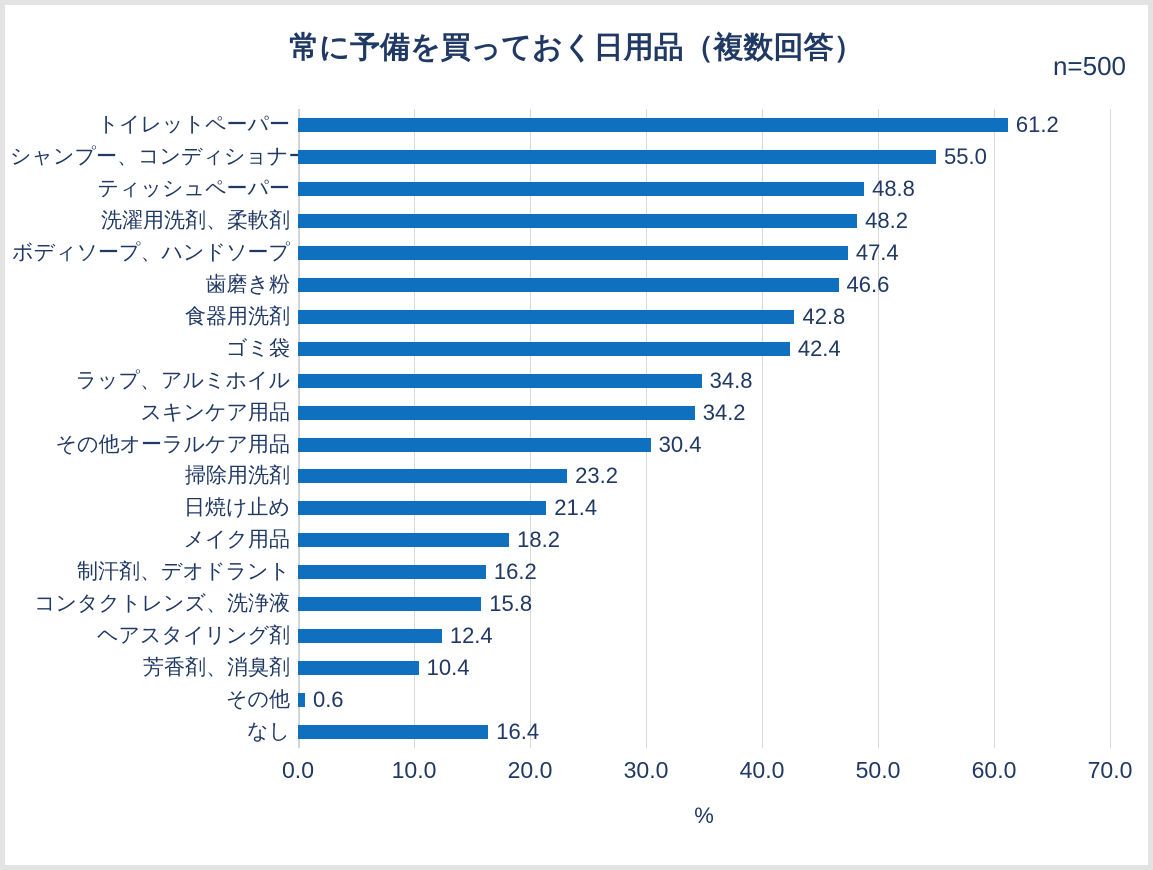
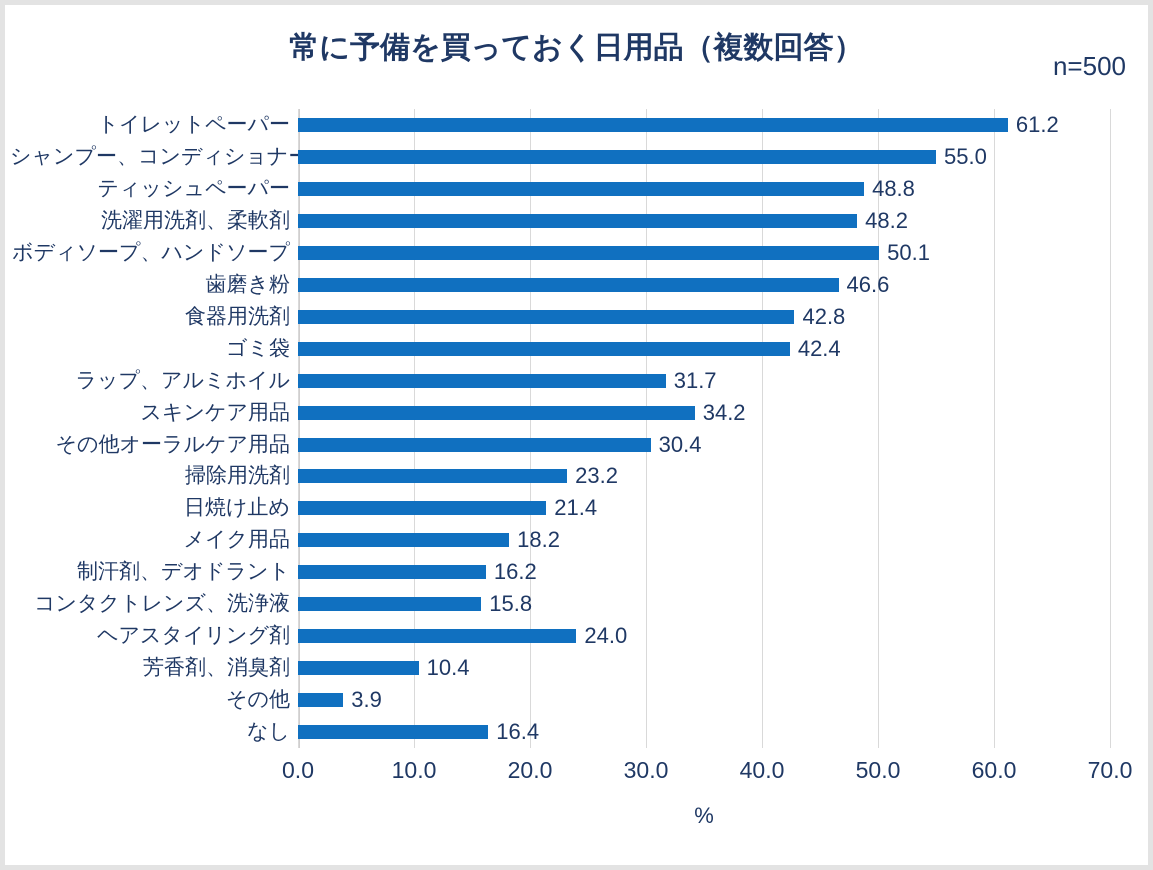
ボディソープ、ハンドソープ: 47.4 -> 50.1
ラップ、アルミホイル: 34.8 -> 31.7
ヘアスタイリング剤: 12.4 -> 24.0
その他: 0.6 -> 3.9
